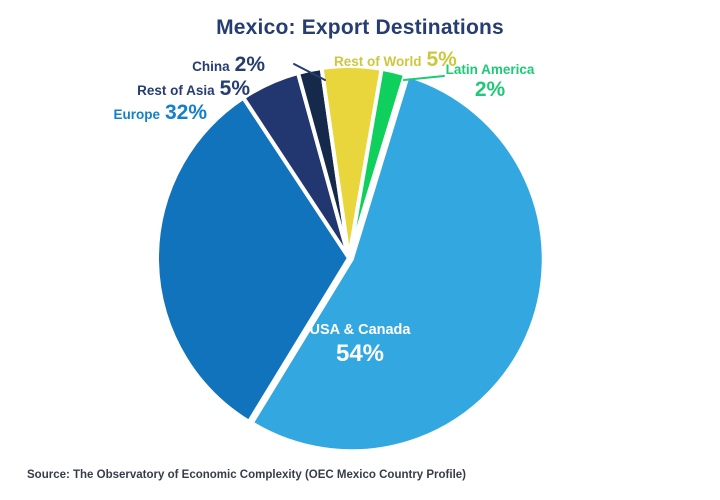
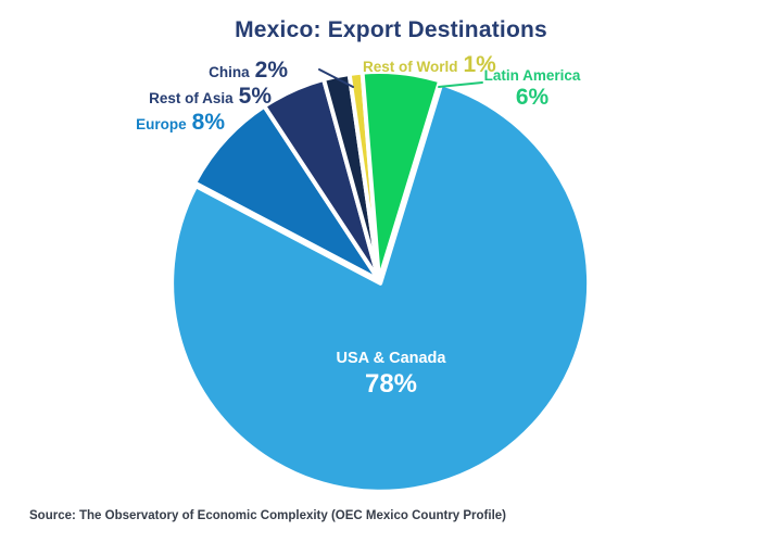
USA & Canada: 54% -> 78%
Europe: 32% -> 8%
Rest of World: 5% -> 1%
Latin America: 2% -> 6%
